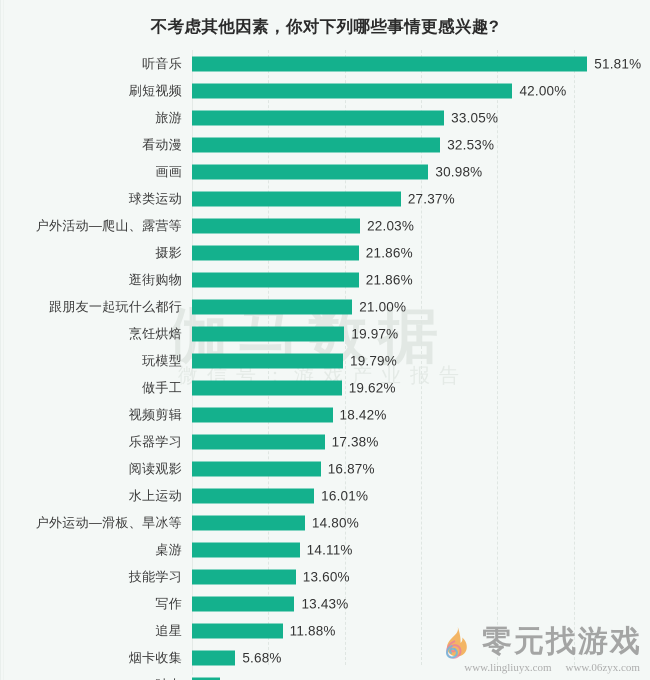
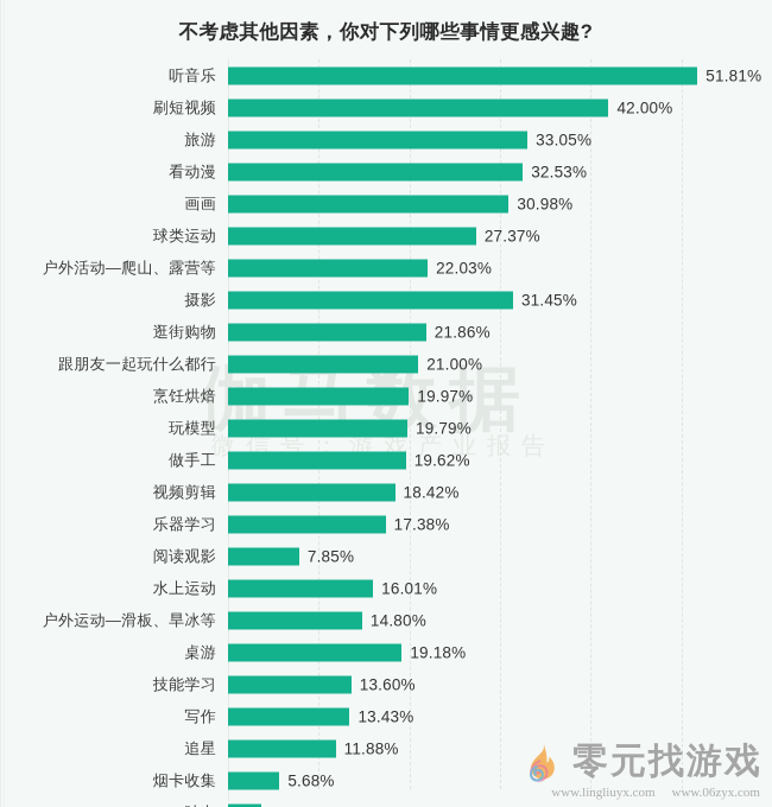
摄影: 21.86% -> 31.45%
阅读观影: 16.87% -> 7.85%
桌游: 14.11% -> 19.18%
